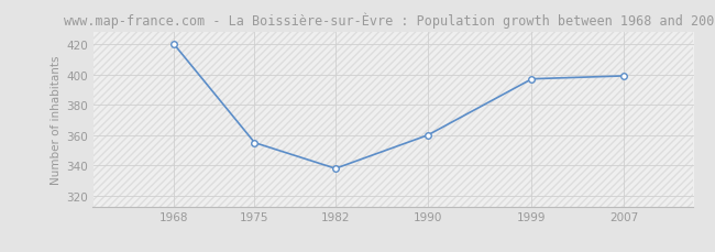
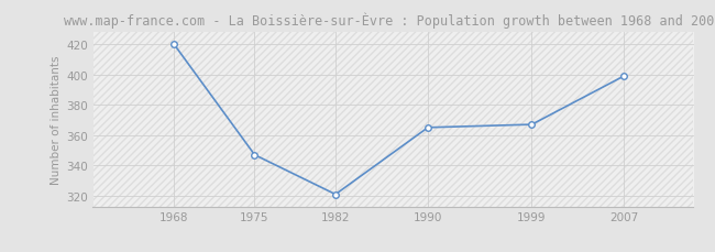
1975: 355 -> 347
1982: 338 -> 321
1990: 360 -> 365
1999: 397 -> 367
